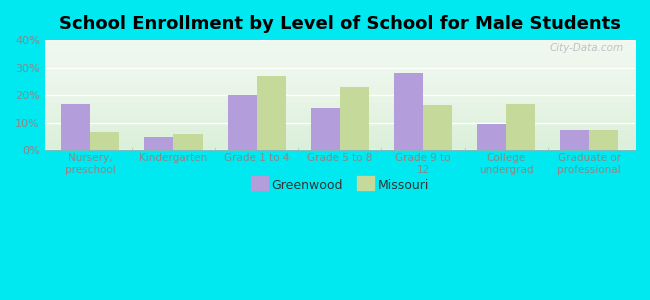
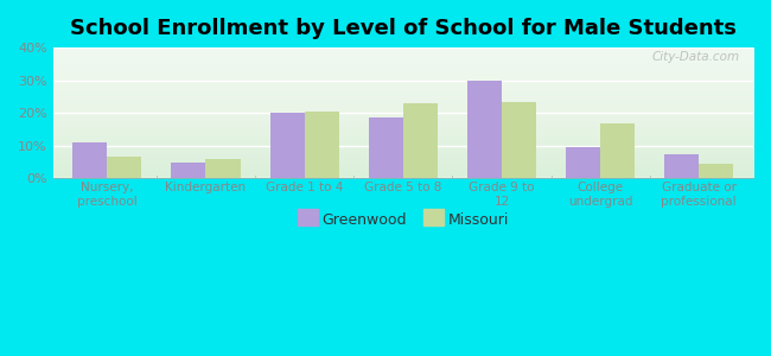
Greenwood/Nursery, preschool: 17.0% -> 11.0%
Missouri/Grade 1 to 4: 27.0% -> 20.5%
Greenwood/Grade 5 to 8: 15.5% -> 18.5%
Greenwood/Grade 9 to 12: 28.0% -> 30.0%
Missouri/Grade 9 to 12: 16.5% -> 23.5%
Missouri/Graduate or professional: 7.5% -> 4.5%
